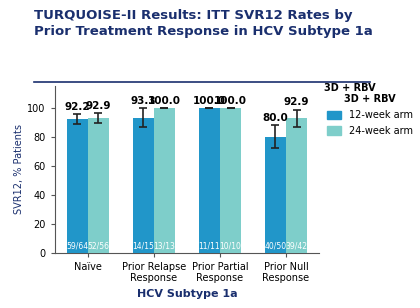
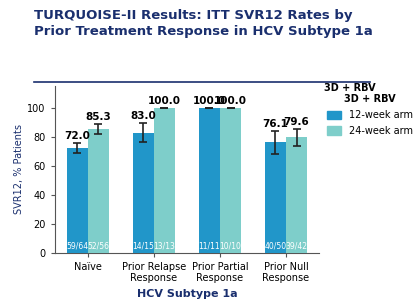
12-week arm/Naïve: 92 -> 72
24-week arm/Naïve: 92.9 -> 85.3
12-week arm/Prior Relapse Response: 93 -> 83
12-week arm/Prior Null Response: 80.0 -> 76.1
24-week arm/Prior Null Response: 92.9 -> 79.6
